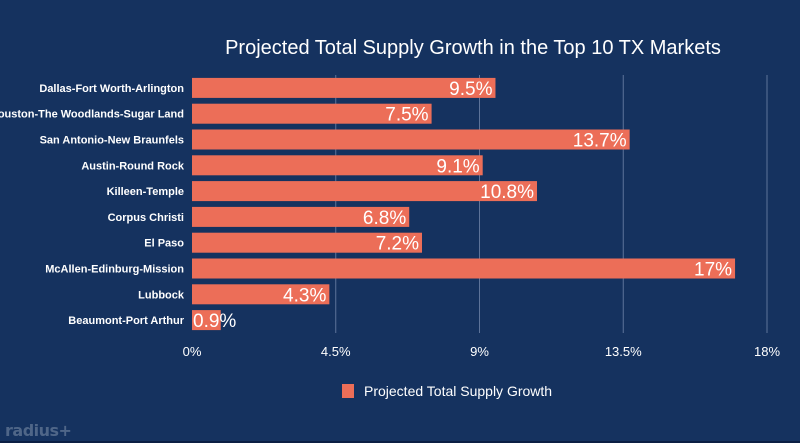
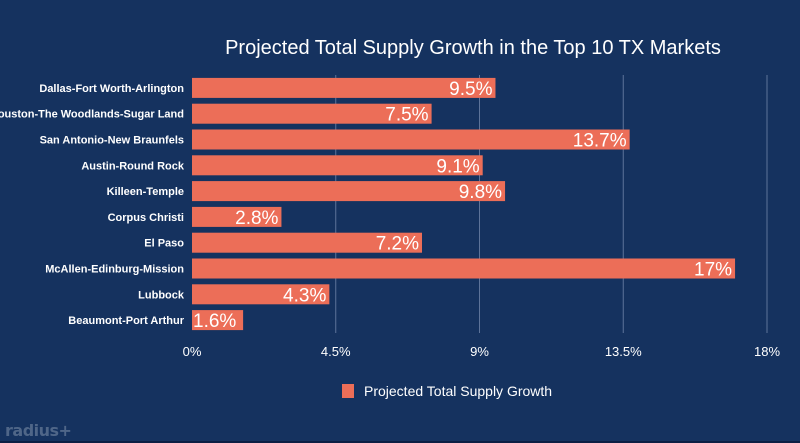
Killeen-Temple: 10.8% -> 9.8%
Corpus Christi: 6.8% -> 2.8%
Beaumont-Port Arthur: 0.9% -> 1.6%
